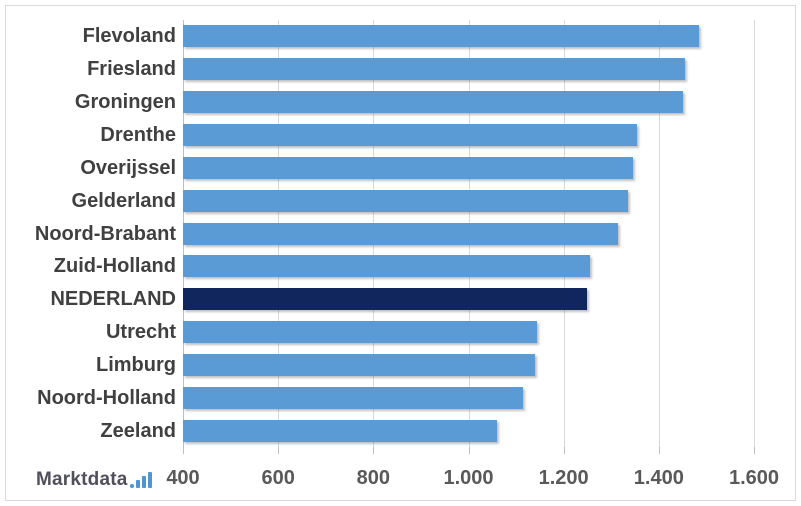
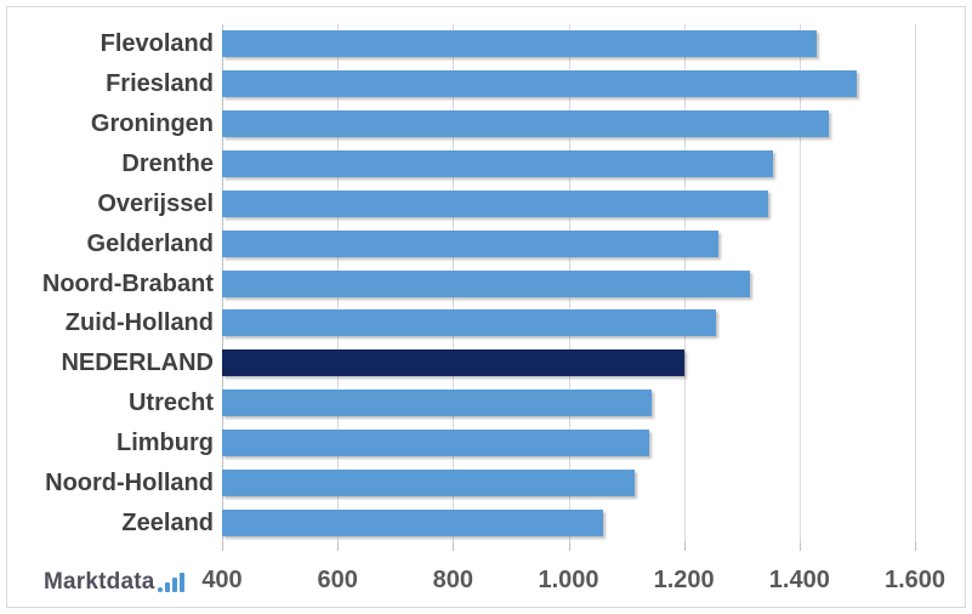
Flevoland: 1480 -> 1430
Friesland: 1460 -> 1500
Gelderland: 1340 -> 1260
NEDERLAND: 1250 -> 1200
